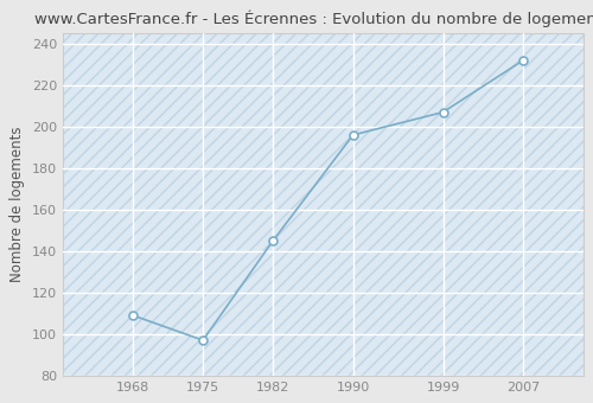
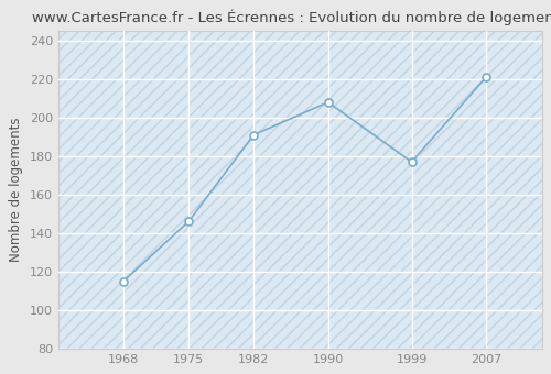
1968: 109 -> 115
1975: 97 -> 146
1982: 145 -> 191
1990: 196 -> 208
1999: 207 -> 177
2007: 232 -> 221
